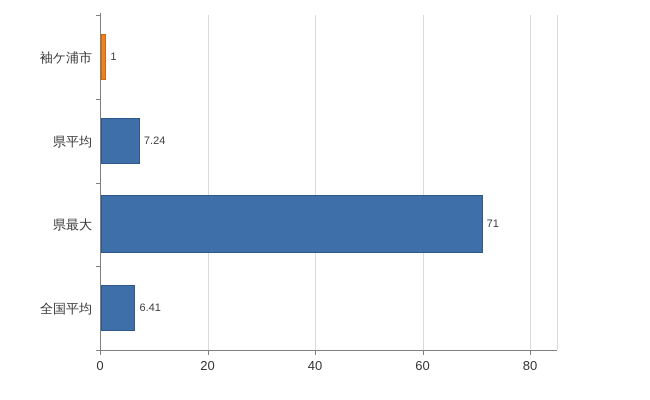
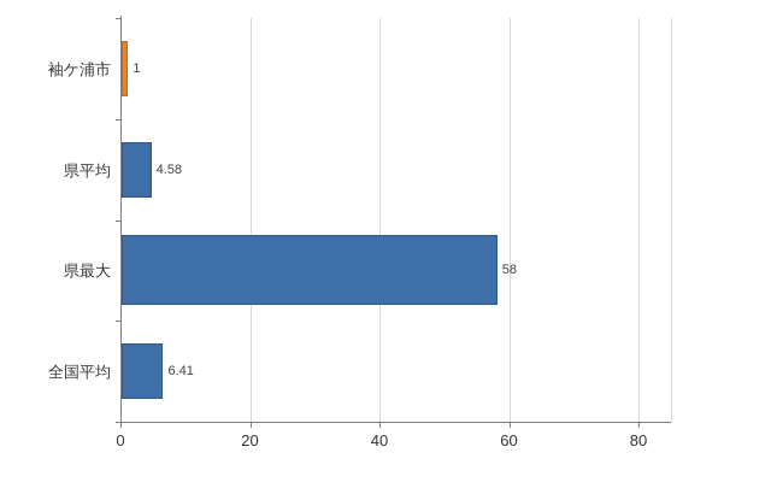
県平均: 7.24 -> 4.58
県最大: 71 -> 58
